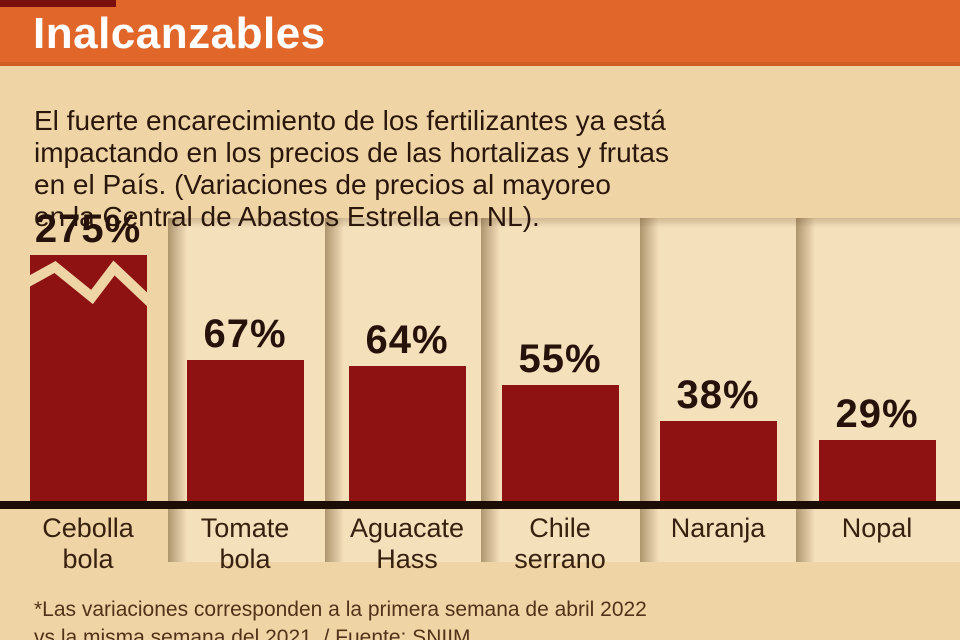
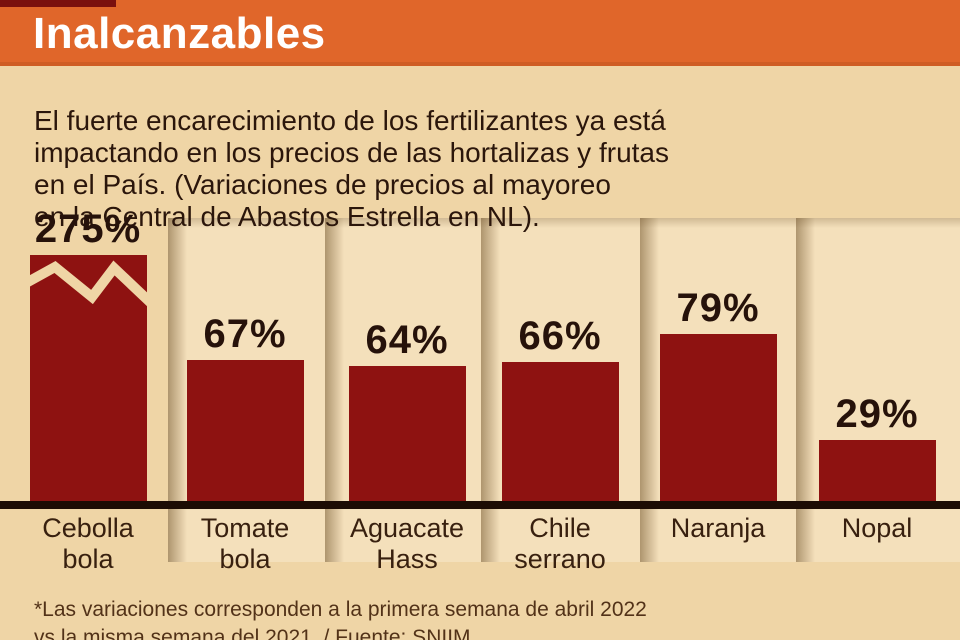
Chile serrano: 55% -> 66%
Naranja: 38% -> 79%
